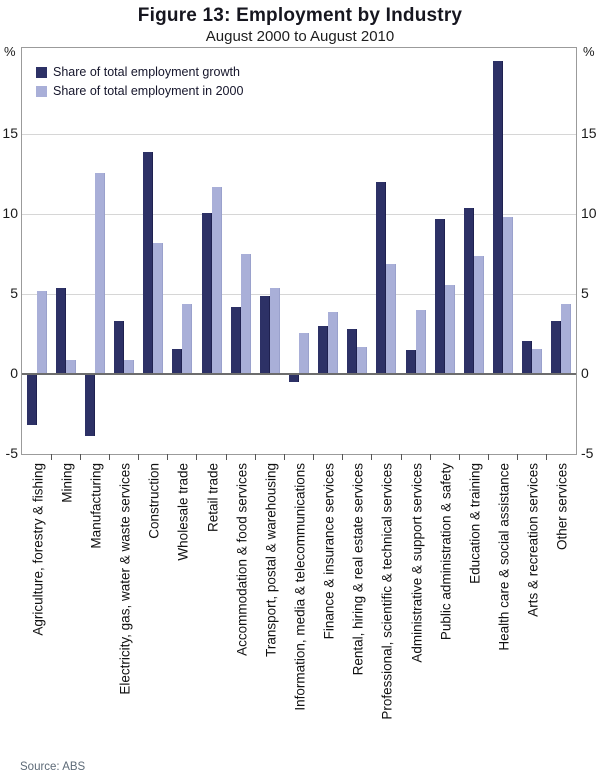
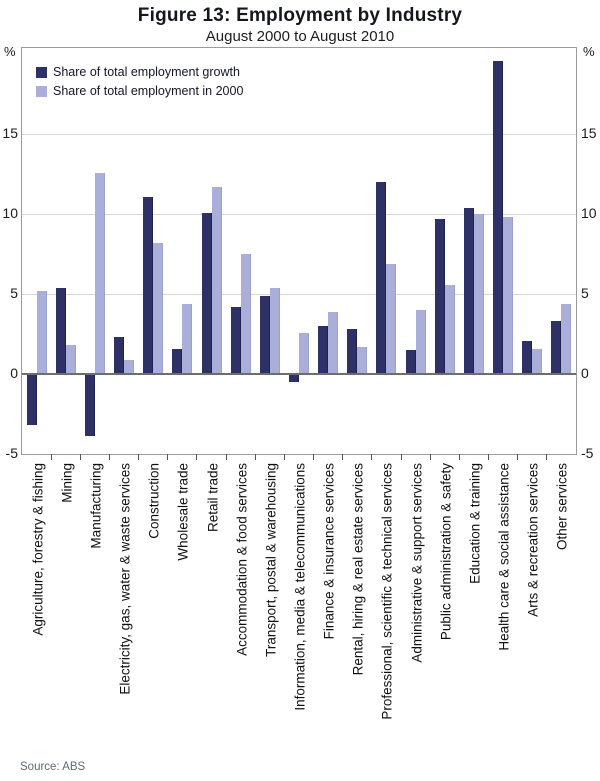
Share of total employment in 2000/Mining: 0.9 -> 1.8
Share of total employment growth/Electricity, gas, water & waste services: 3.3 -> 2.3
Share of total employment growth/Construction: 13.9 -> 11.1
Share of total employment in 2000/Education & training: 7.4 -> 10.0
